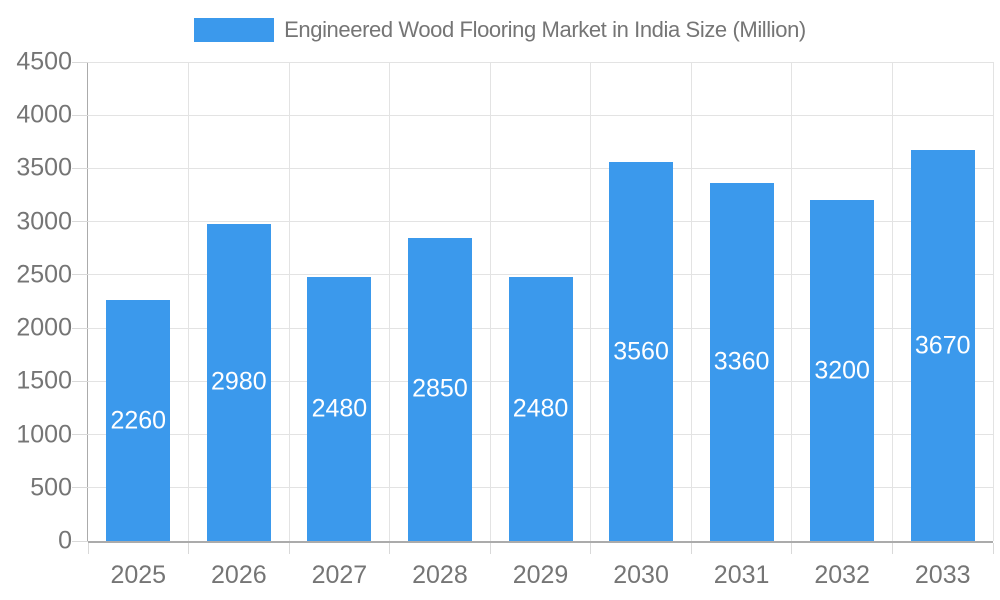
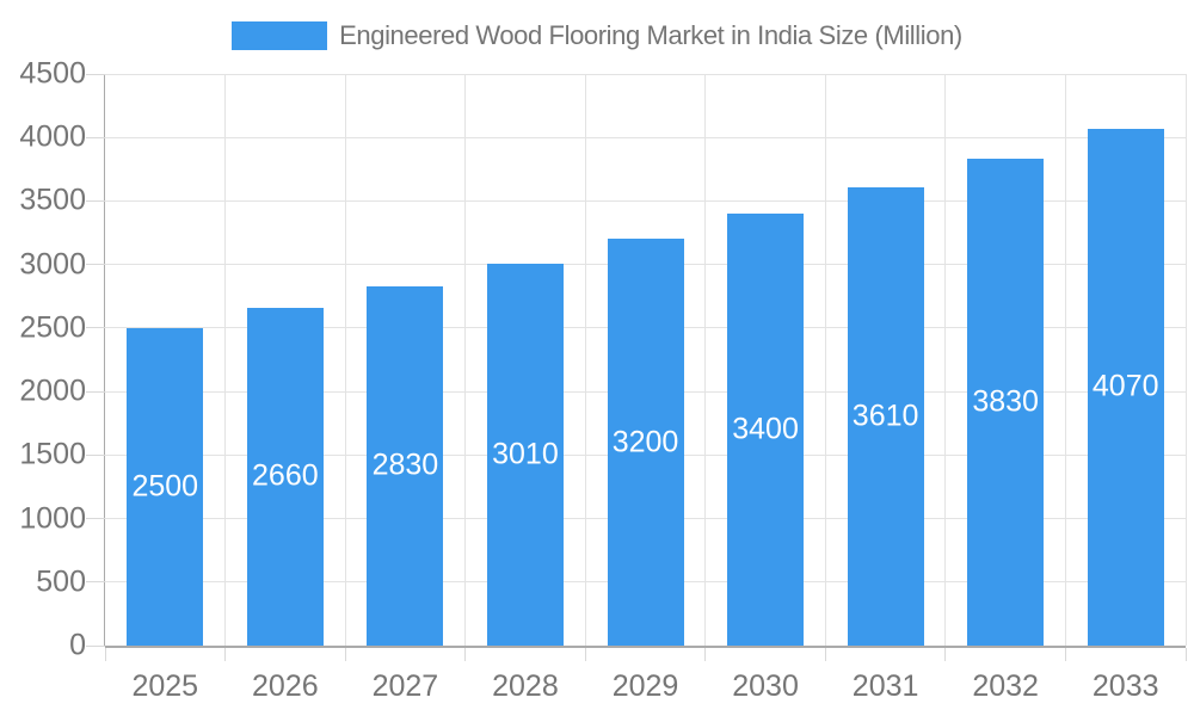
2025: 2260 -> 2500
2026: 2980 -> 2660
2027: 2480 -> 2830
2028: 2850 -> 3010
2029: 2480 -> 3200
2030: 3560 -> 3400
2031: 3360 -> 3610
2032: 3200 -> 3830
2033: 3670 -> 4070
